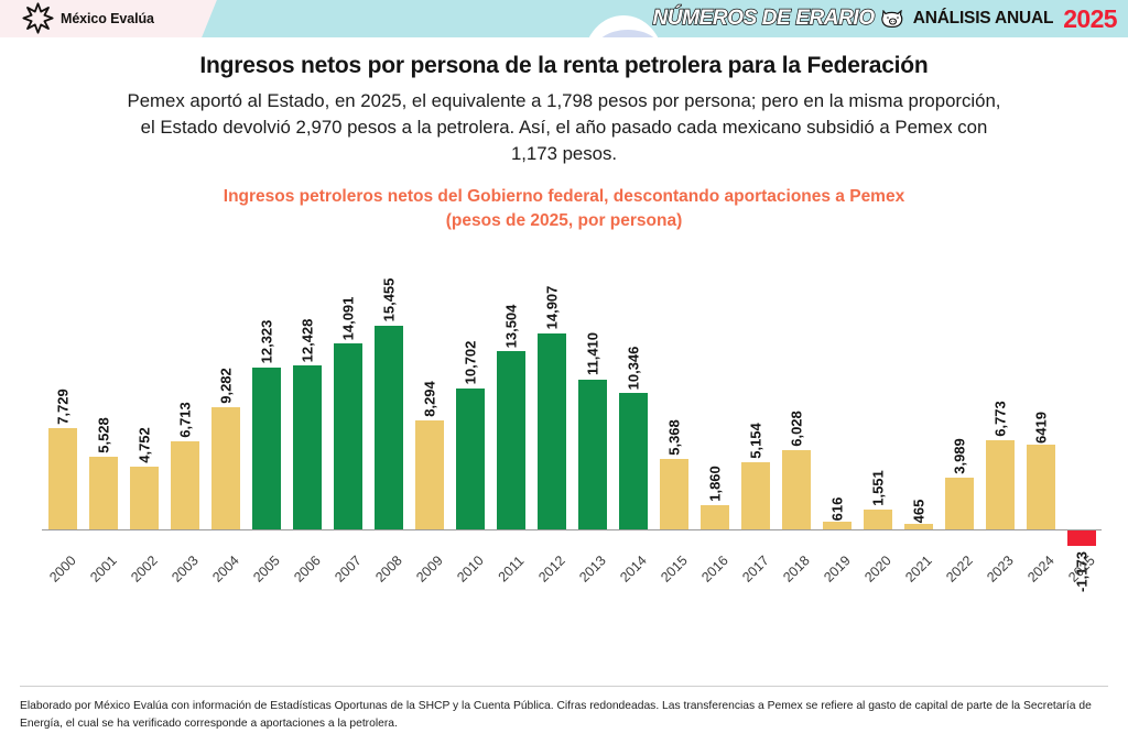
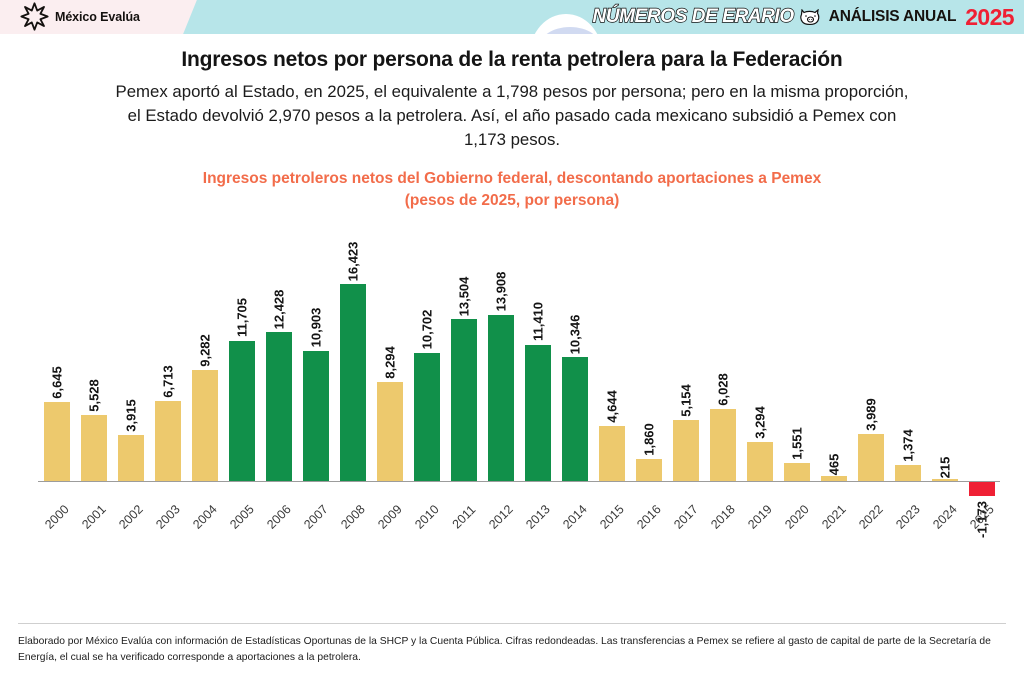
2000: 7,729 -> 6,645
2002: 4,752 -> 3,915
2005: 12,323 -> 11,705
2007: 14,091 -> 10,903
2008: 15,455 -> 16,423
2012: 14,907 -> 13,908
2015: 5,368 -> 4,644
2019: 616 -> 3,294
2023: 6,773 -> 1,374
2024: 6419 -> 215
